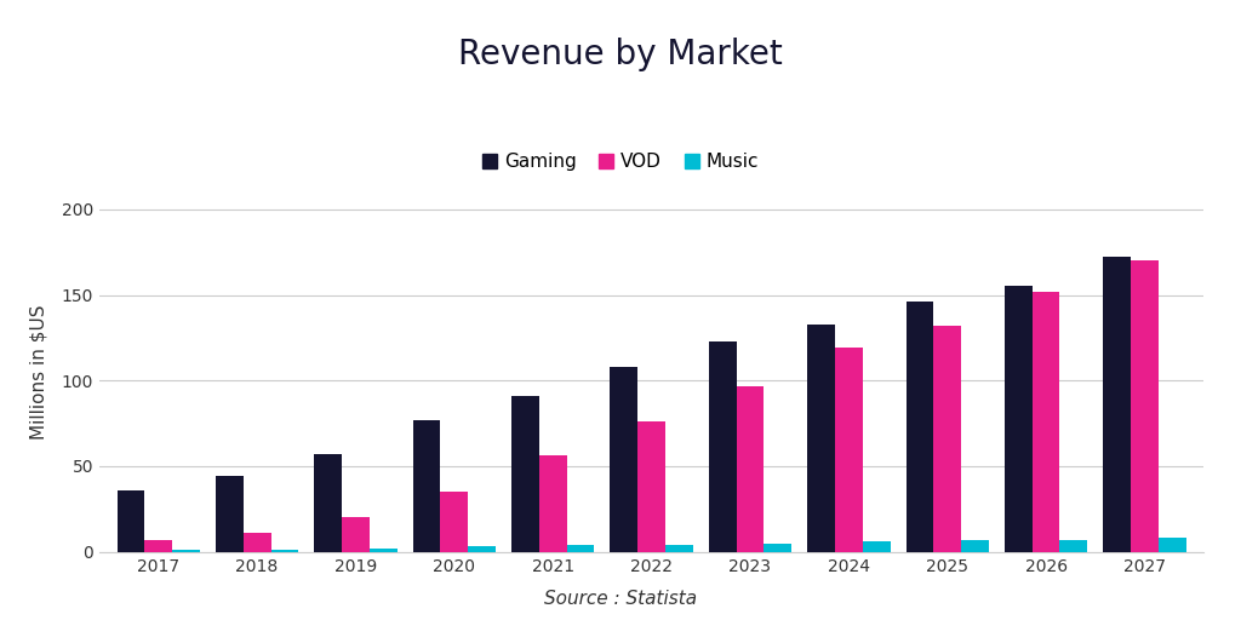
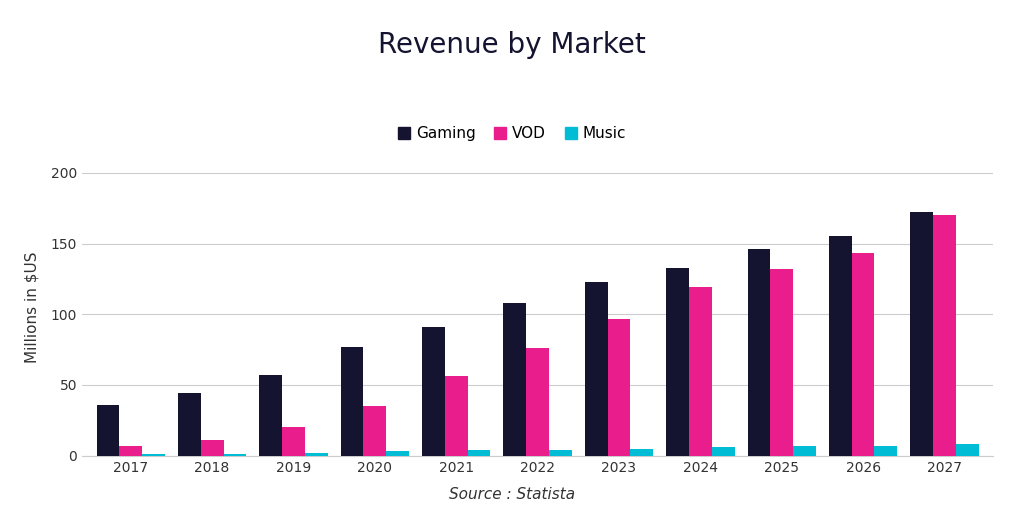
VOD/2026: 152 -> 143
